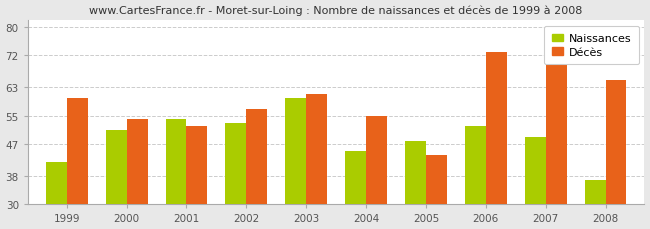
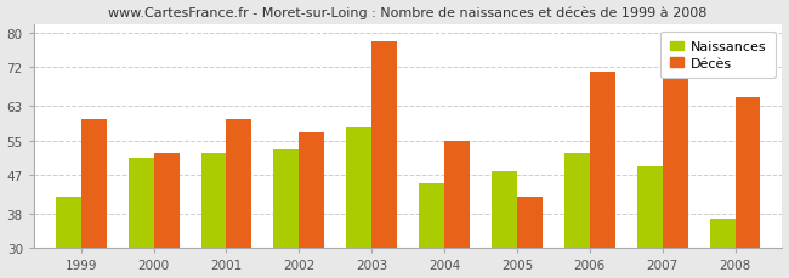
Décès/2000: 54 -> 52
Naissances/2001: 54 -> 52
Décès/2001: 52 -> 60
Naissances/2003: 60 -> 58
Décès/2003: 61 -> 78
Décès/2005: 44 -> 42
Décès/2006: 73 -> 71
